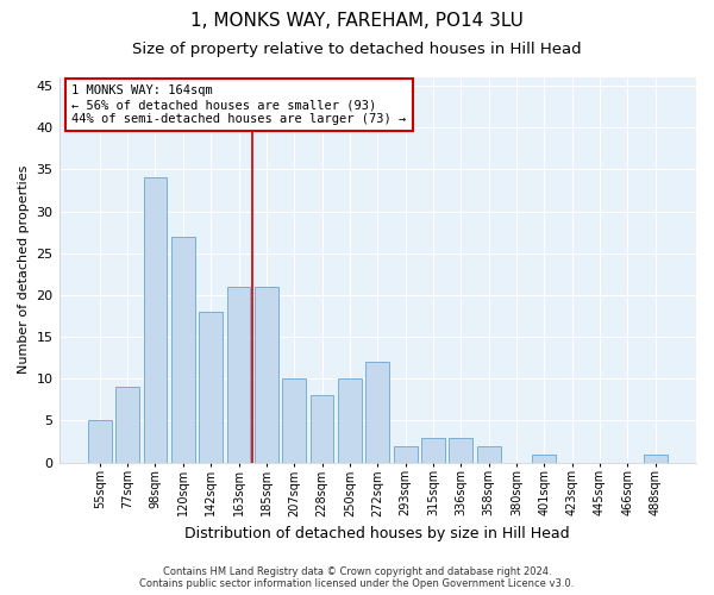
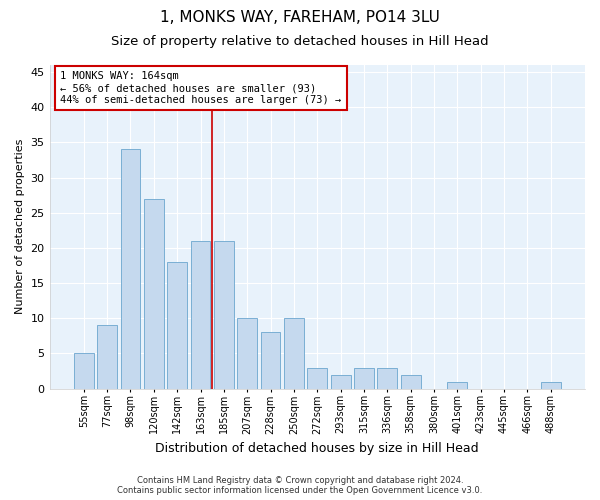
272sqm: 12 -> 3
